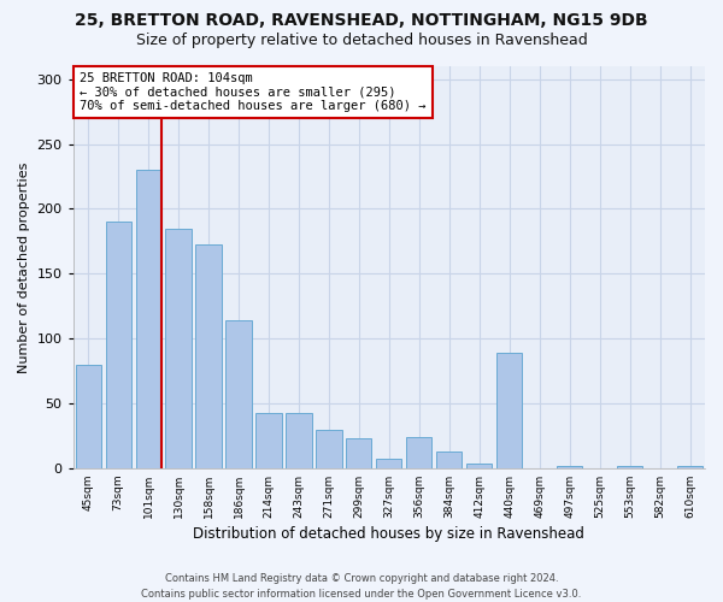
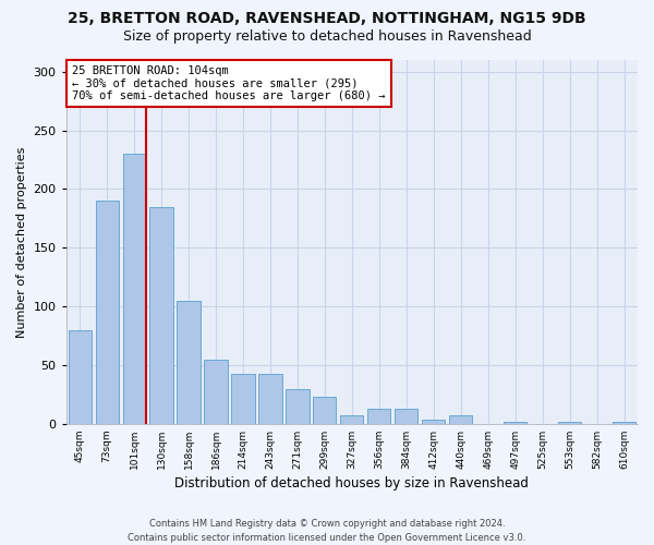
158sqm: 173 -> 105
186sqm: 114 -> 55
356sqm: 24 -> 13
440sqm: 89 -> 7
